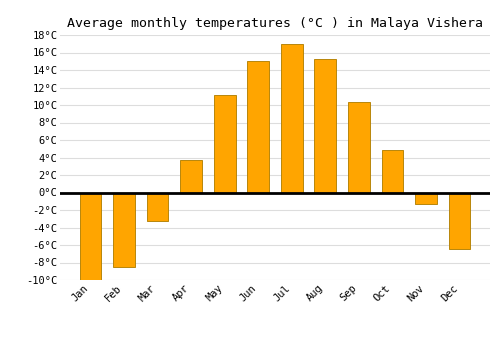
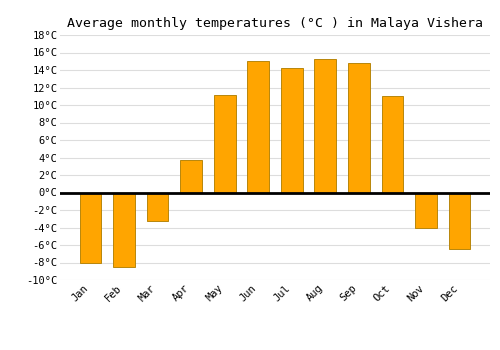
Jan: -10.0°C -> -8.0°C
Jul: 17.0°C -> 14.2°C
Sep: 10.4°C -> 14.8°C
Oct: 4.9°C -> 11.0°C
Nov: -1.3°C -> -4.0°C
